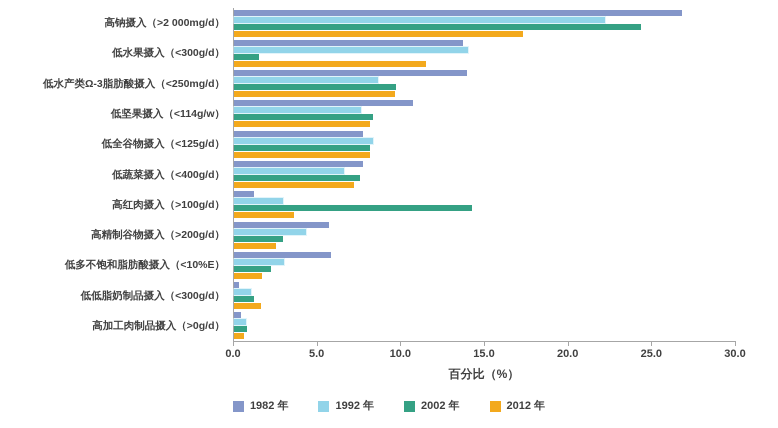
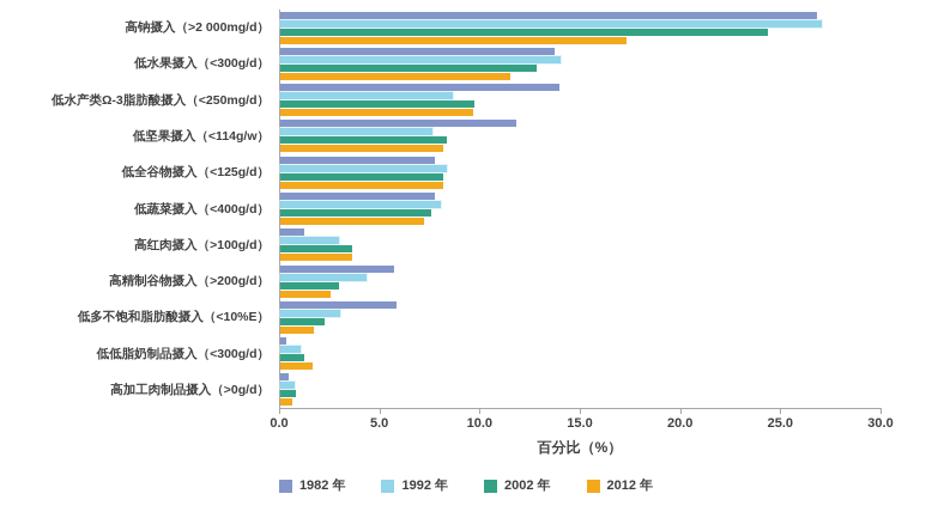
1992 年/高钠摄入（>2 000mg/d）: 22.2 -> 27.0
2002 年/低水果摄入（<300g/d）: 1.5 -> 12.8
1982 年/低坚果摄入（<114g/w）: 10.7 -> 11.8
1992 年/低蔬菜摄入（<400g/d）: 6.6 -> 8.0
2002 年/高红肉摄入（>100g/d）: 14.2 -> 3.6
